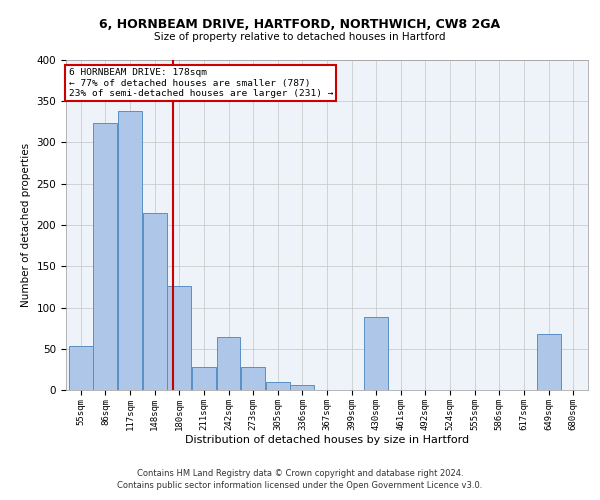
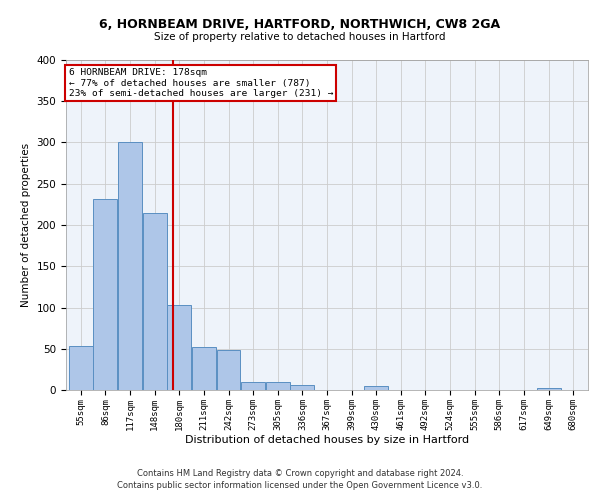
86sqm: 324 -> 232
117sqm: 338 -> 300
180sqm: 126 -> 103
211sqm: 28 -> 52
242sqm: 64 -> 48
273sqm: 28 -> 10
430sqm: 88 -> 5
649sqm: 68 -> 3
